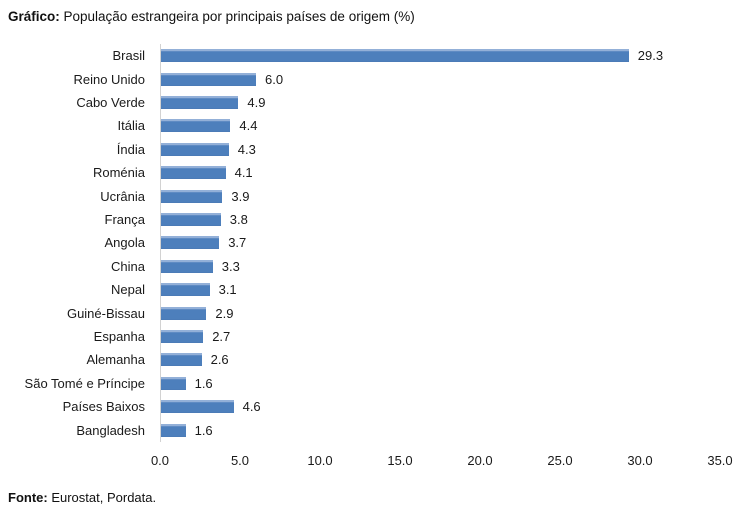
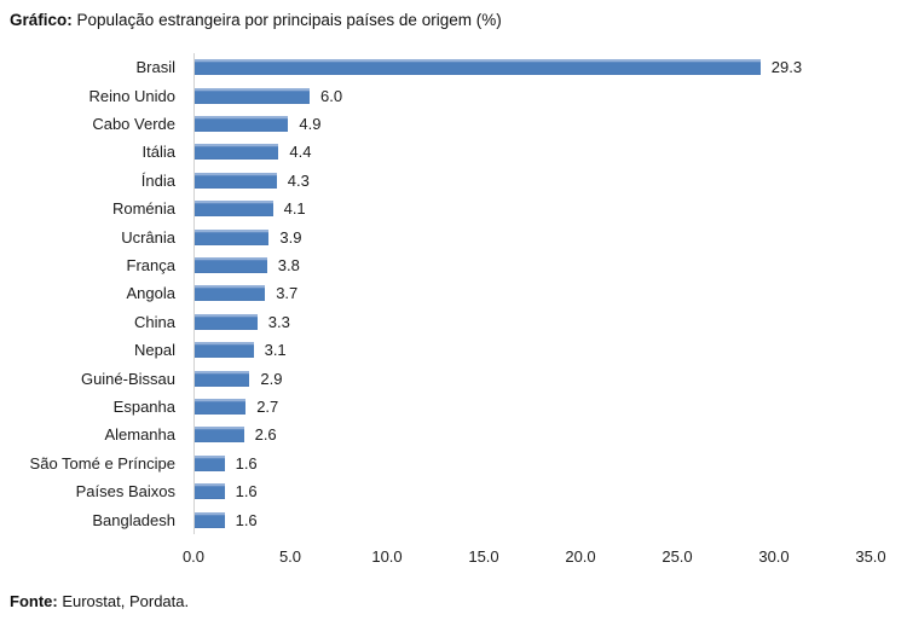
Países Baixos: 4.6 -> 1.6
